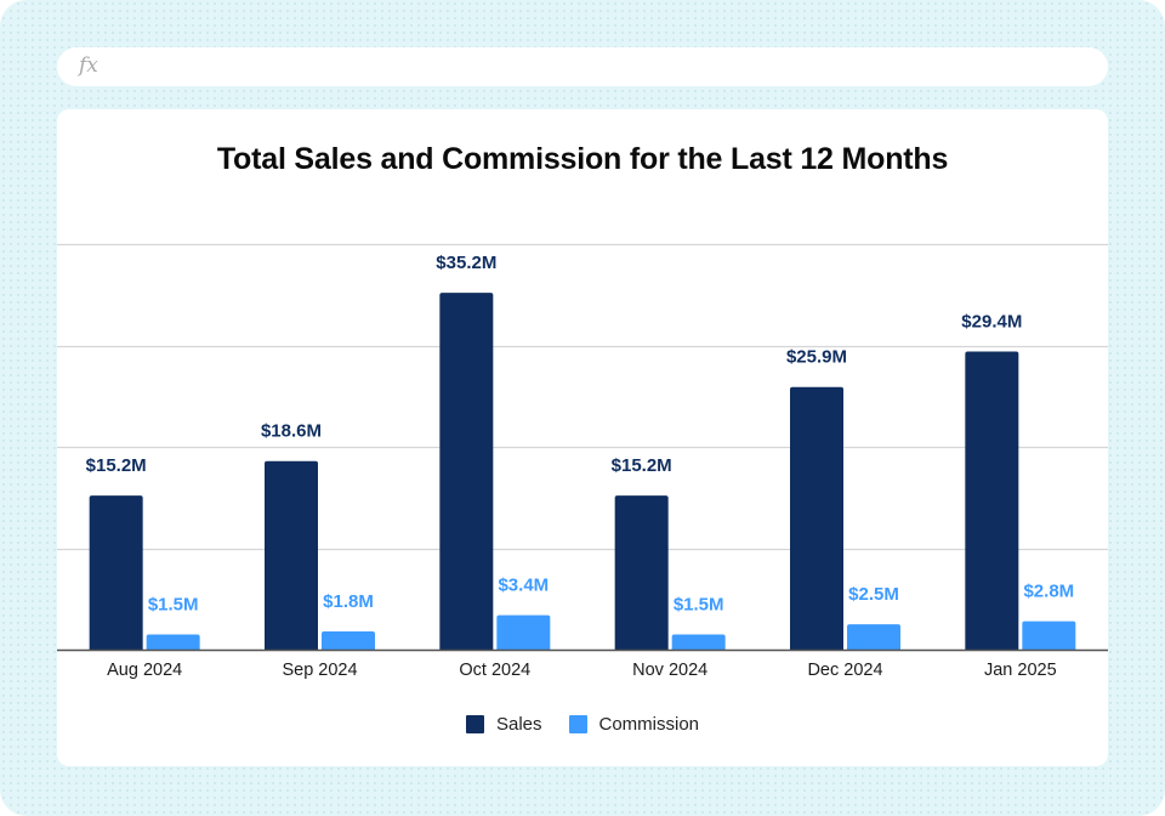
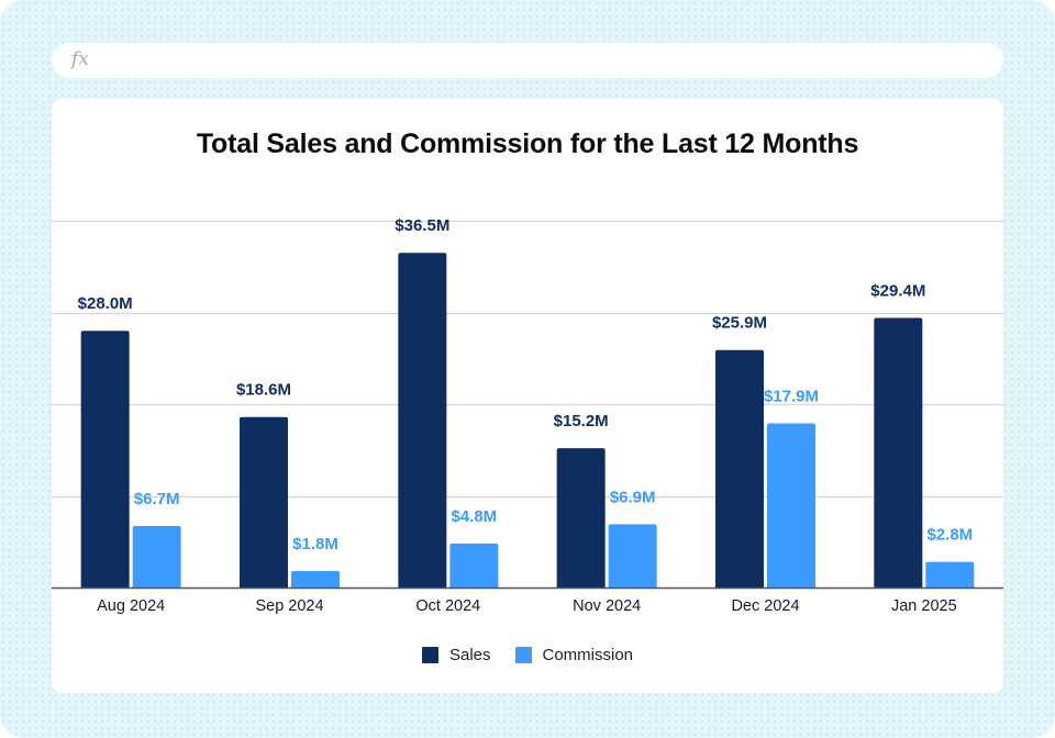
Sales/Aug 2024: $15.2M -> $28.0M
Commission/Aug 2024: $1.5M -> $6.7M
Sales/Oct 2024: $35.2M -> $36.5M
Commission/Oct 2024: $3.4M -> $4.8M
Commission/Nov 2024: $1.5M -> $6.9M
Commission/Dec 2024: $2.5M -> $17.9M
